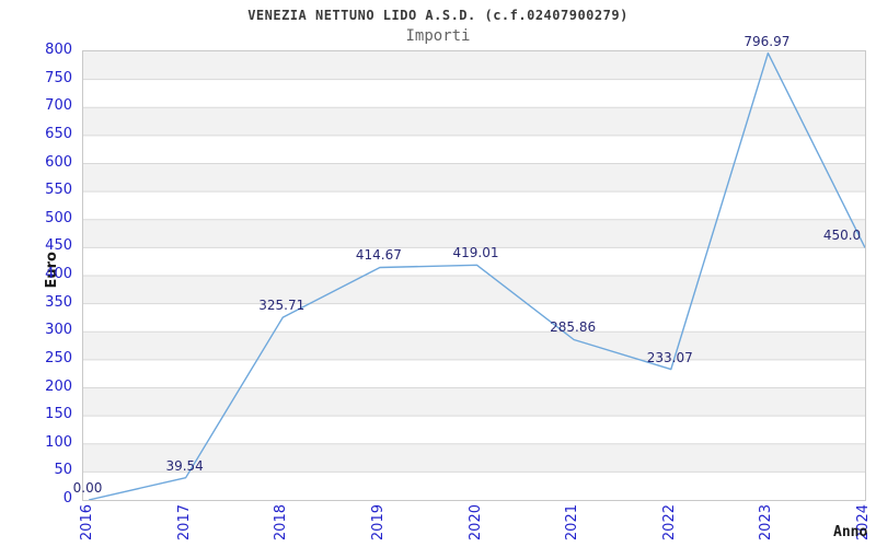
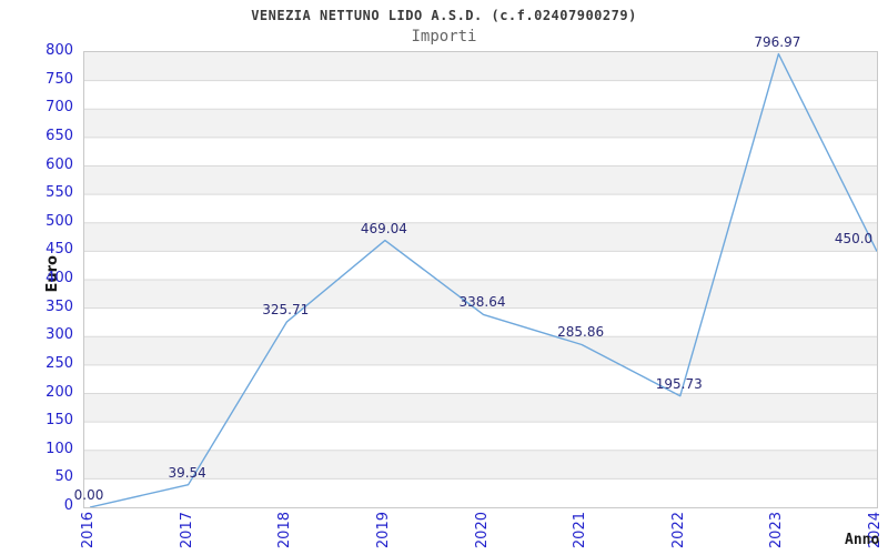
2019: 414.67 -> 469.04
2020: 419.01 -> 338.64
2022: 233.07 -> 195.73
